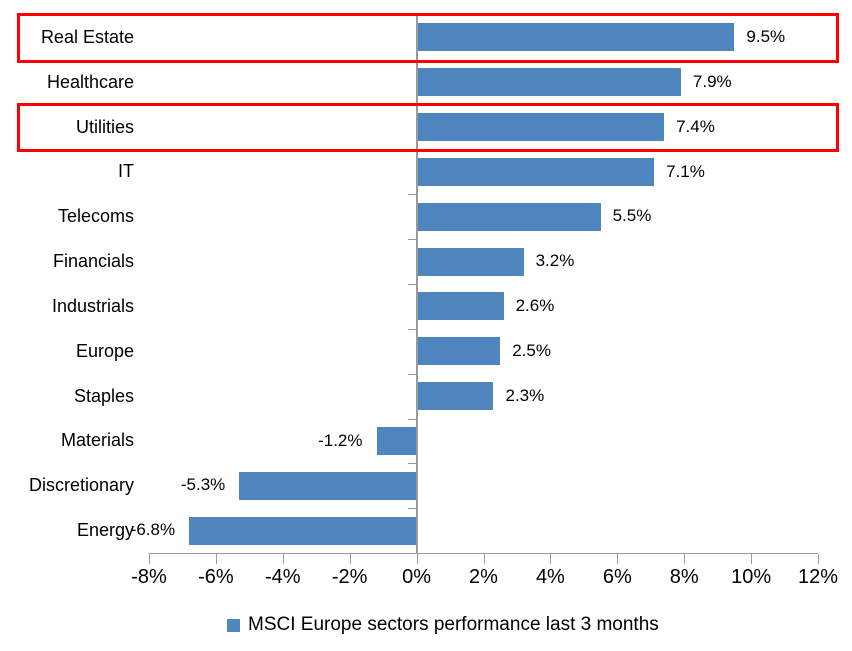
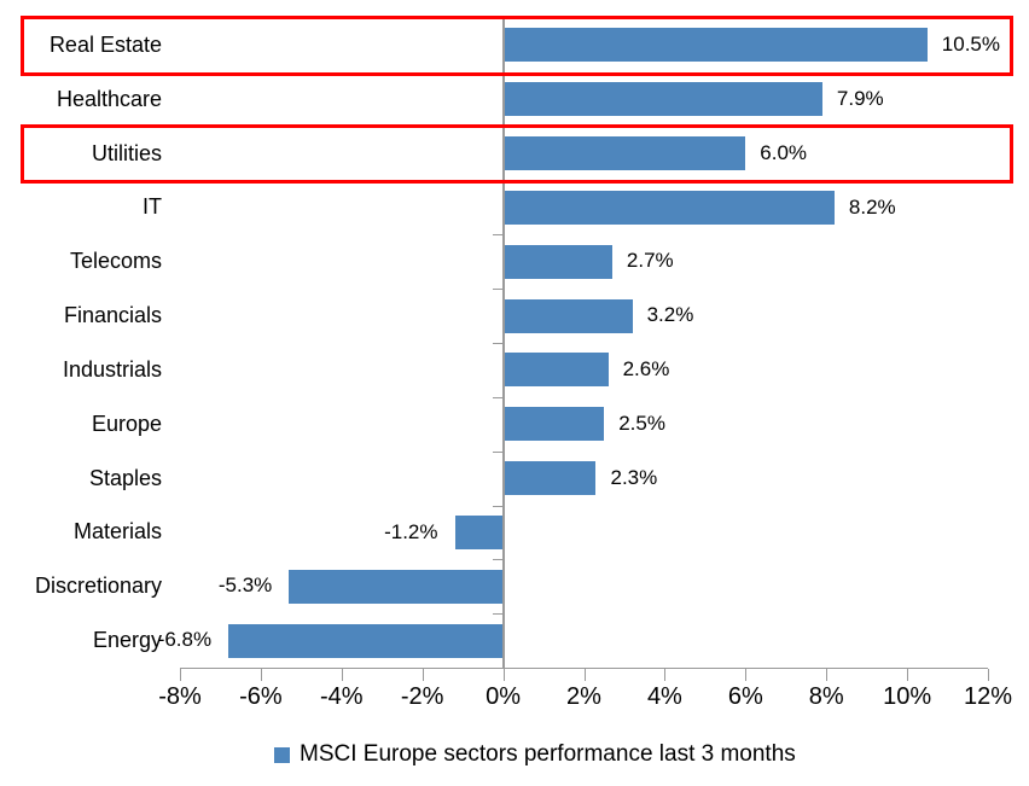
Real Estate: 9.5% -> 10.5%
Utilities: 7.4% -> 6.0%
IT: 7.1% -> 8.2%
Telecoms: 5.5% -> 2.7%
